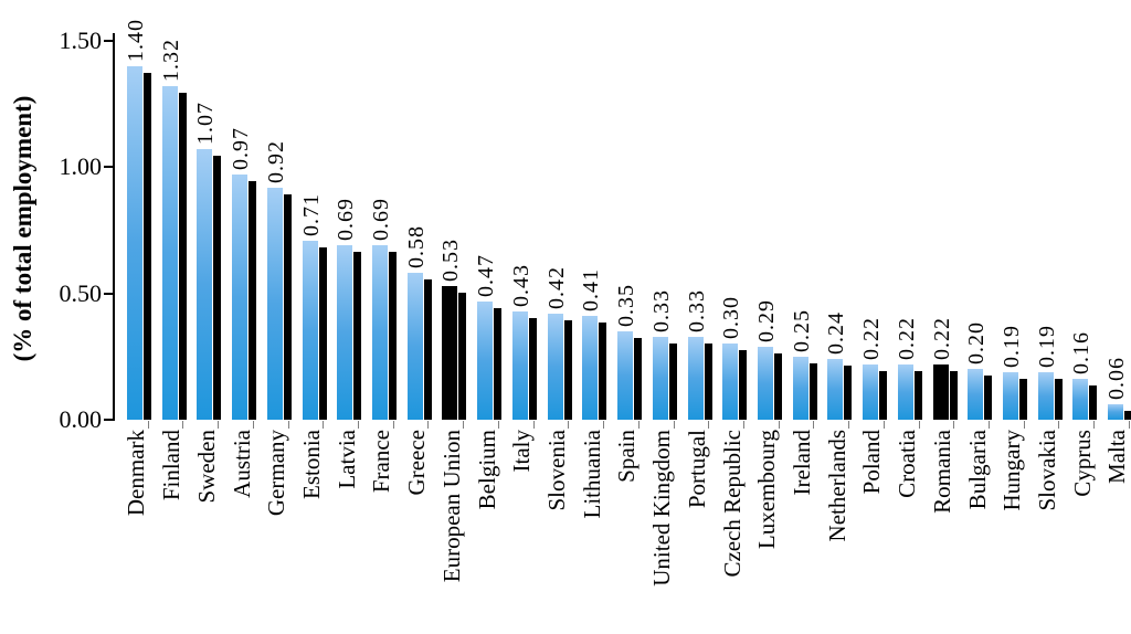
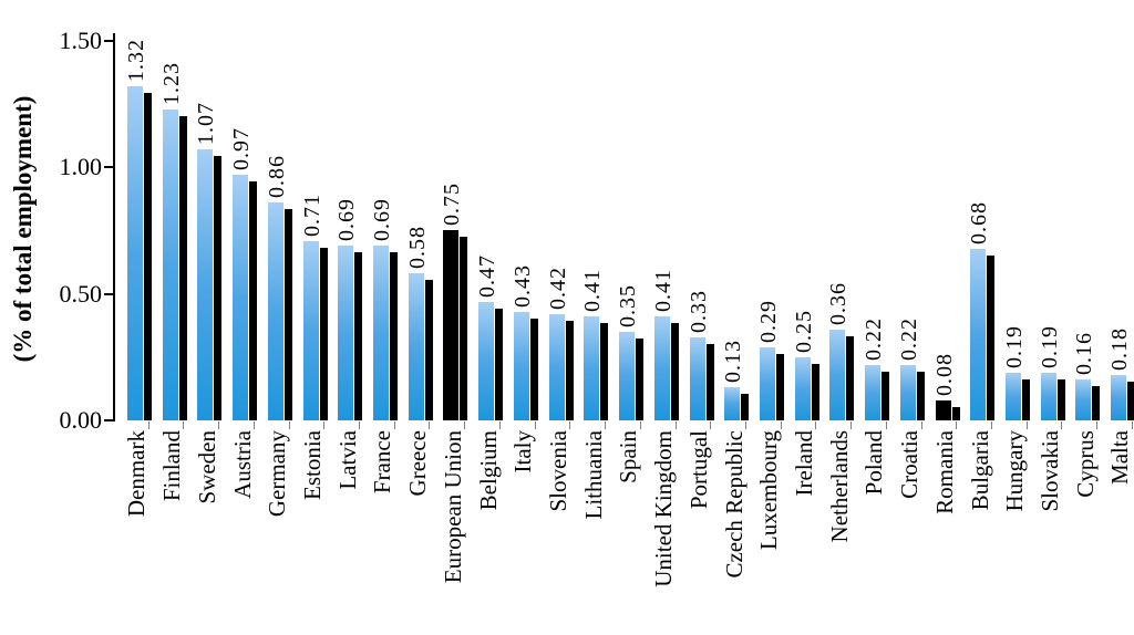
Denmark: 1.40 -> 1.32
Finland: 1.32 -> 1.23
Germany: 0.92 -> 0.86
European Union: 0.53 -> 0.75
United Kingdom: 0.33 -> 0.41
Czech Republic: 0.30 -> 0.13
Netherlands: 0.24 -> 0.36
Romania: 0.22 -> 0.08
Bulgaria: 0.20 -> 0.68
Malta: 0.06 -> 0.18
